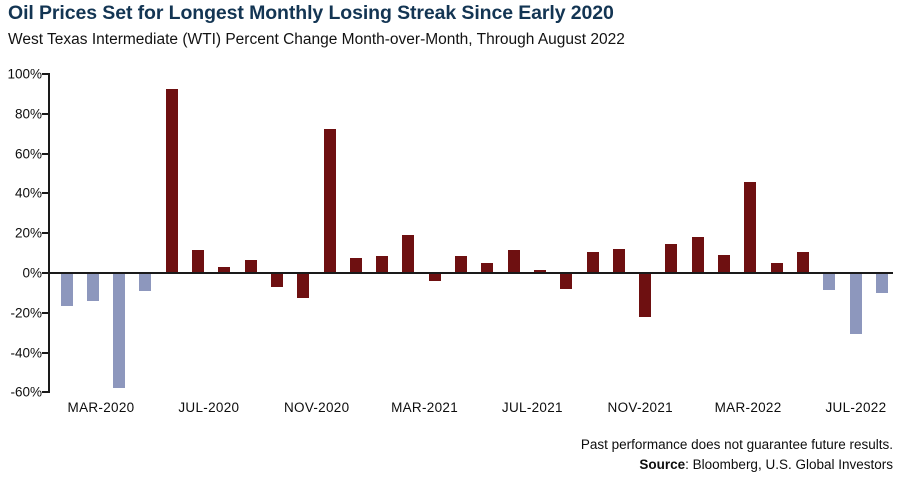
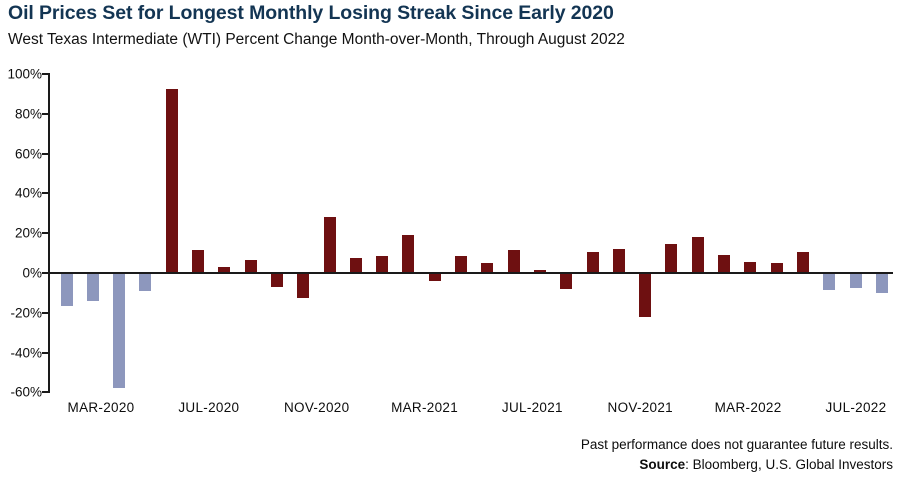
NOV-2020: 72% -> 28%
MAR-2022: 45% -> 5%
JUL-2022: -30% -> -7%
